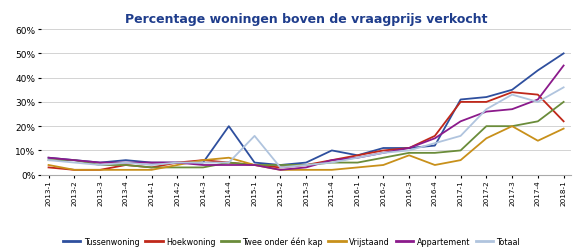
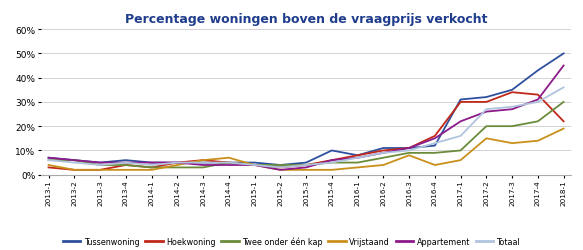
Tussenwoning/2014-4: 20% -> 5%
Totaal/2015-1: 16% -> 4%
Vrijstaand/2017-3: 20% -> 13%
Totaal/2017-3: 33% -> 28%
